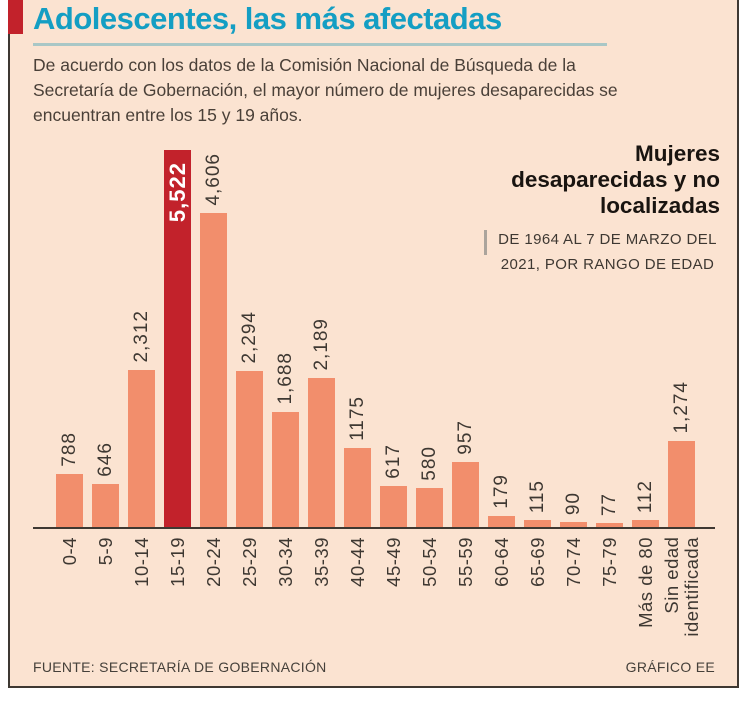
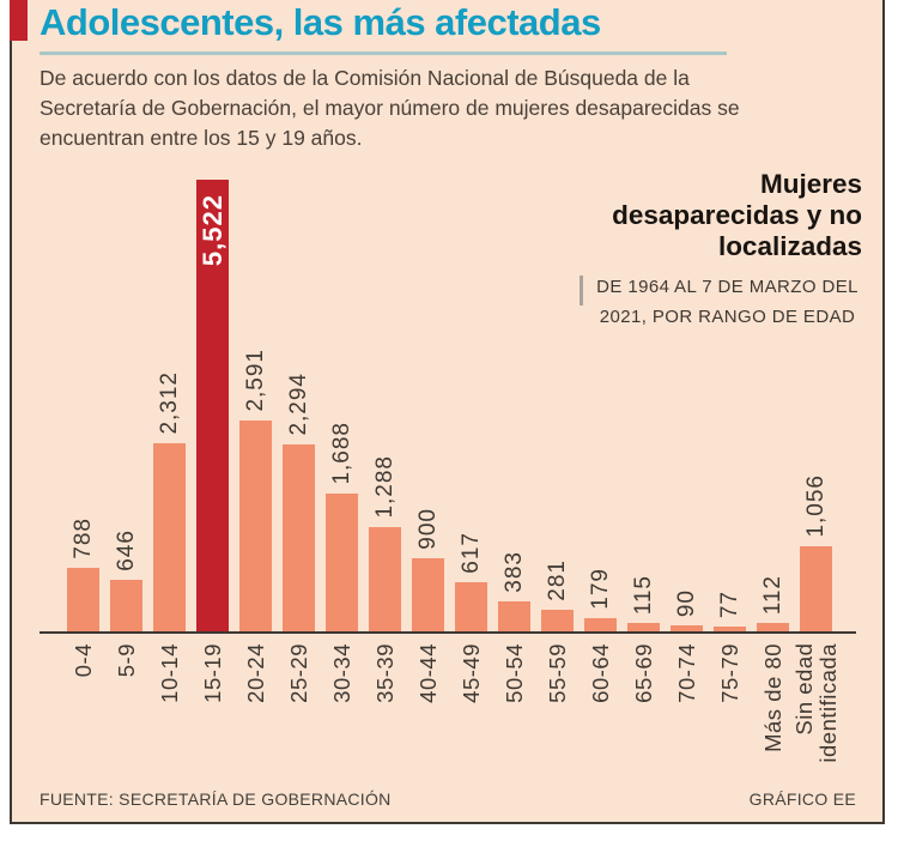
20-24: 4,606 -> 2,591
35-39: 2,189 -> 1,288
40-44: 1175 -> 900
50-54: 580 -> 383
55-59: 957 -> 281
Sin edad identificada: 1,274 -> 1,056
